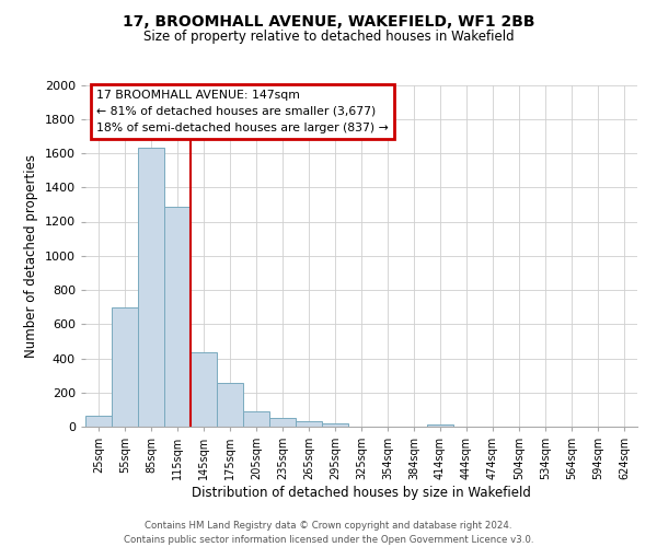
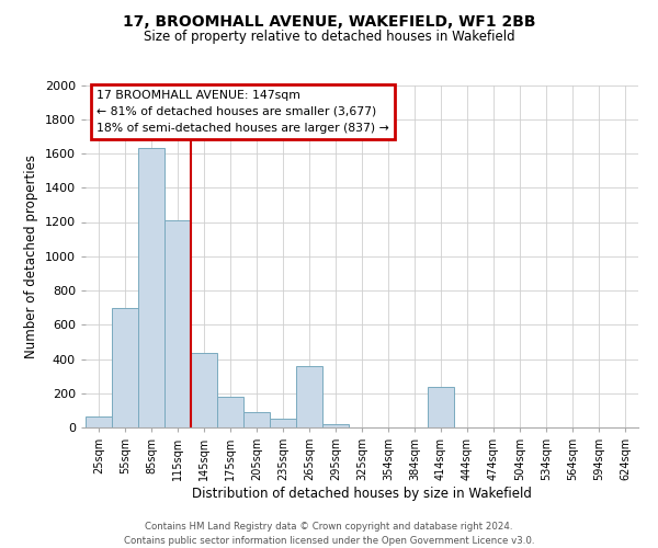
115sqm: 1280 -> 1210
175sqm: 260 -> 180
265sqm: 30 -> 360
414sqm: 20 -> 240
